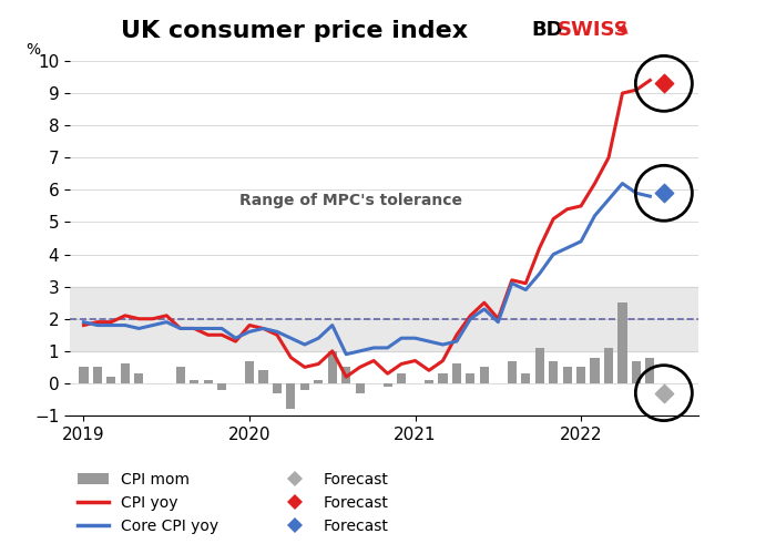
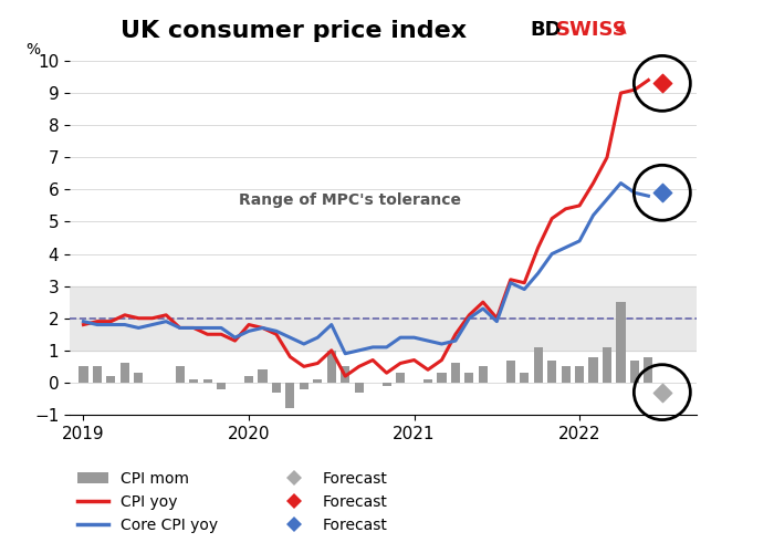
CPI mom/2020: 0.7 -> 0.2
